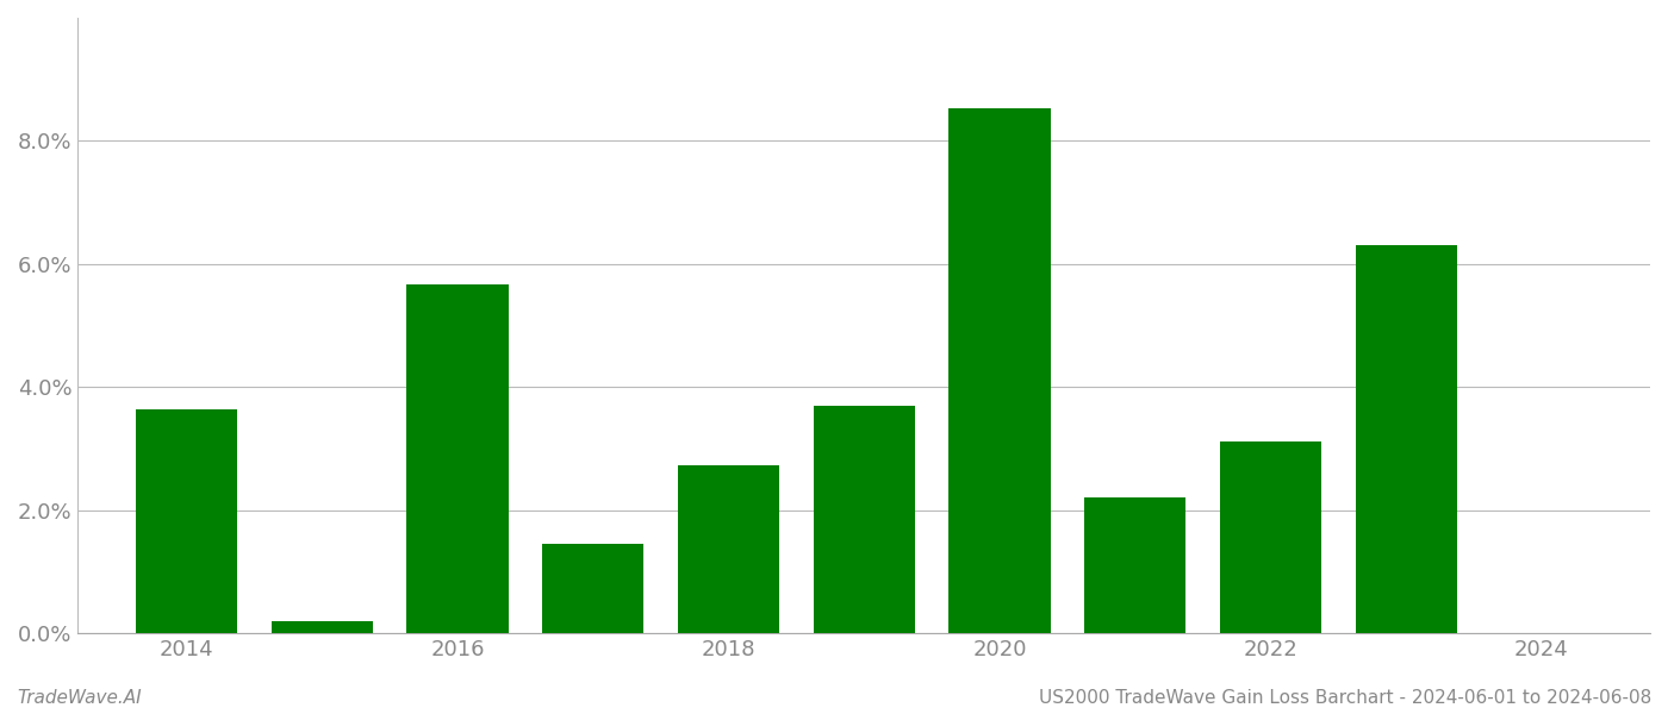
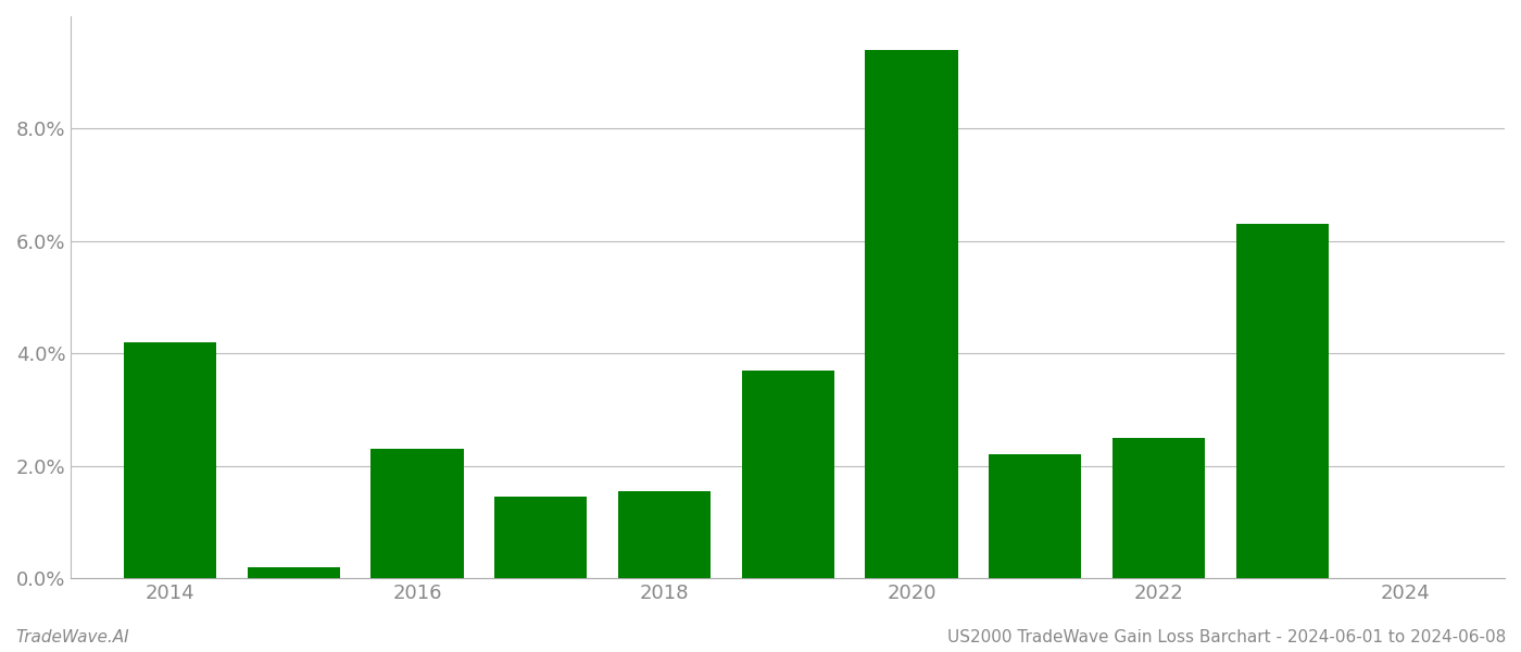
2014: 3.64% -> 4.20%
2016: 5.66% -> 2.30%
2018: 2.72% -> 1.55%
2020: 8.54% -> 9.40%
2022: 3.12% -> 2.50%
